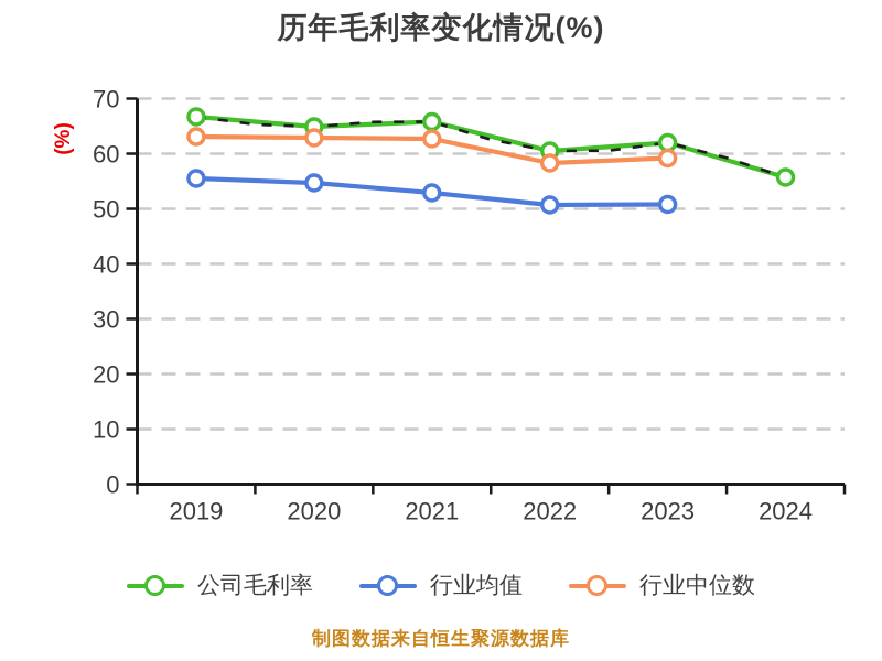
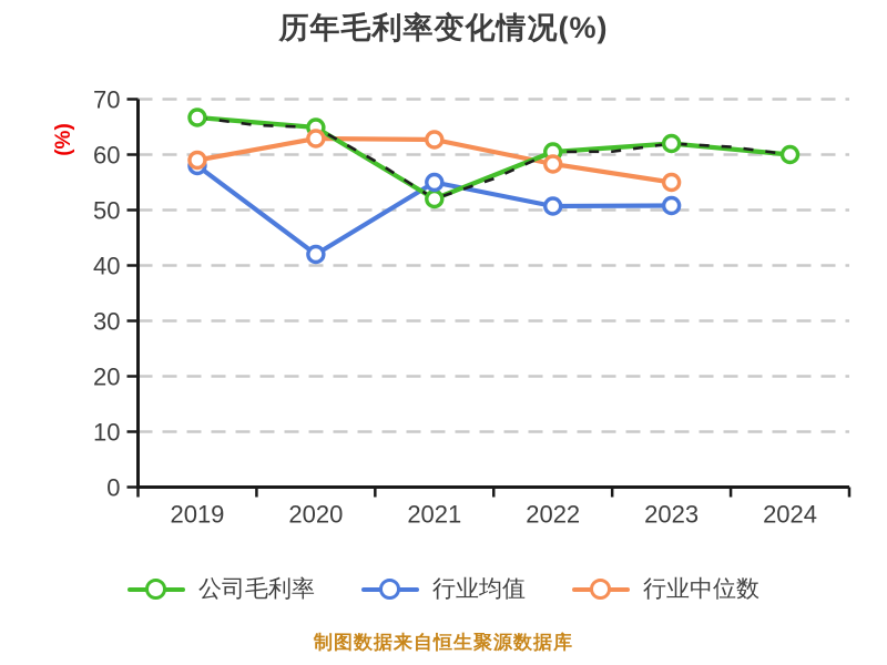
行业均值/2019: 56 -> 58
行业中位数/2019: 63 -> 59
行业均值/2020: 55 -> 42
公司毛利率/2021: 66 -> 52
行业均值/2021: 53 -> 55
行业中位数/2023: 59 -> 55
公司毛利率/2024: 56 -> 60
